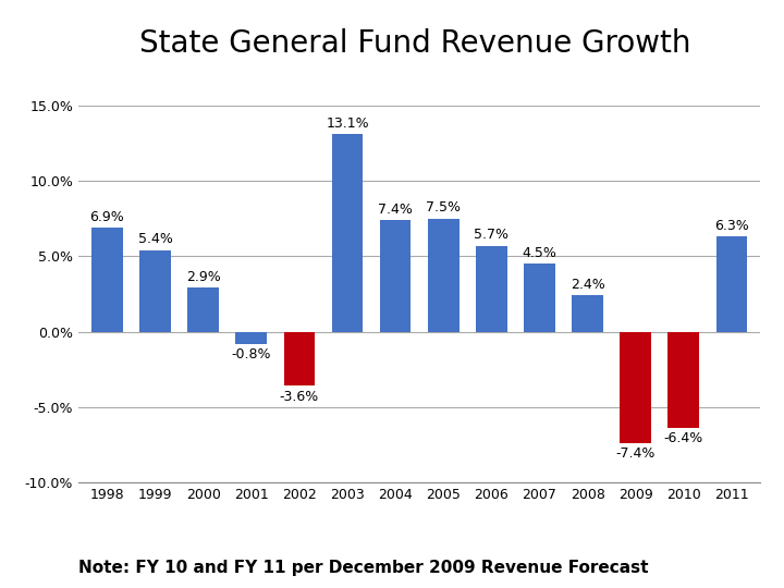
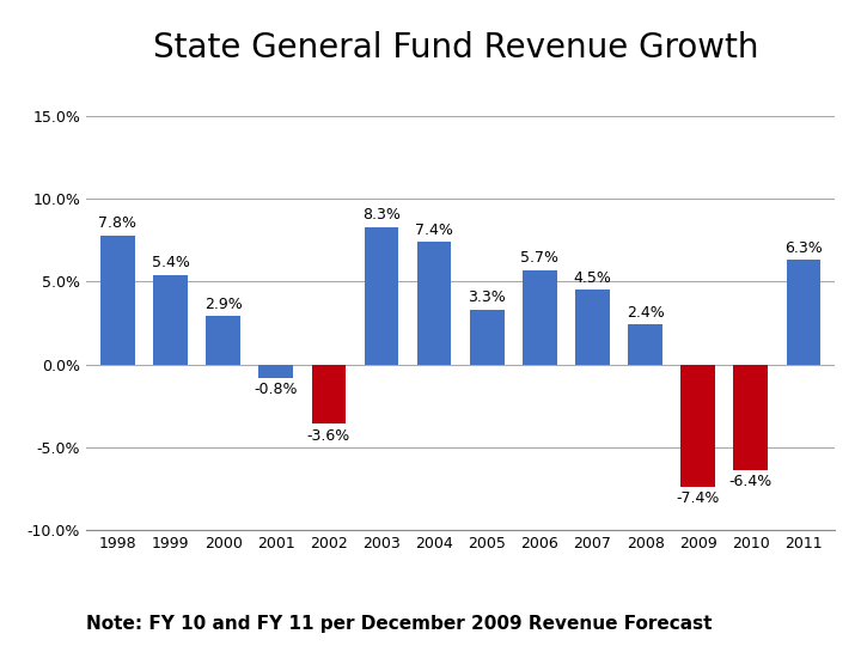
1998: 6.9% -> 7.8%
2003: 13.1% -> 8.3%
2005: 7.5% -> 3.3%
